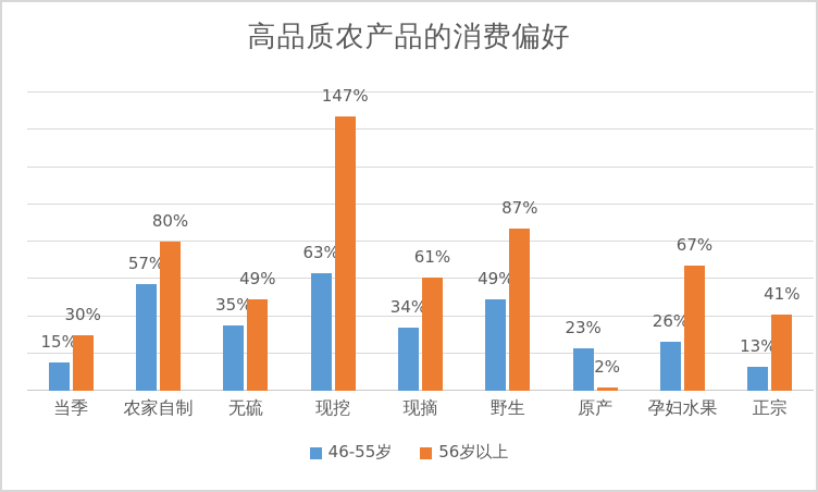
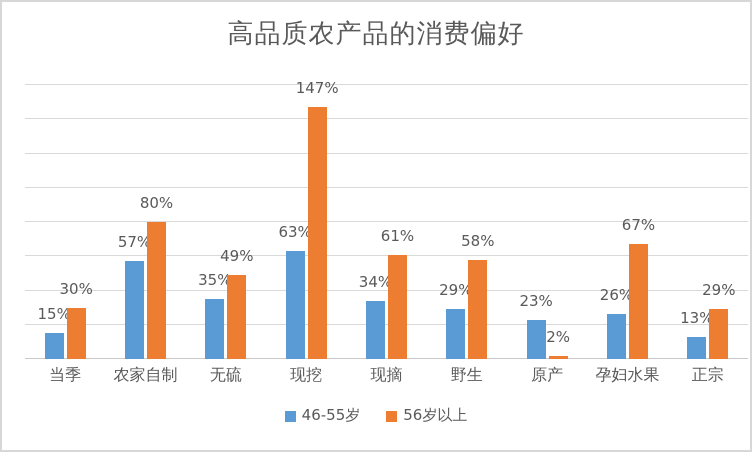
46-55岁/野生: 49% -> 29%
56岁以上/野生: 87% -> 58%
56岁以上/正宗: 41% -> 29%
